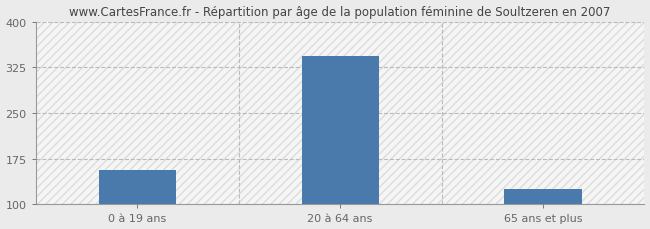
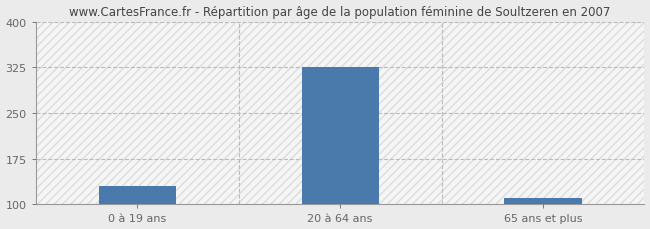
0 à 19 ans: 156 -> 130
20 à 64 ans: 344 -> 325
65 ans et plus: 126 -> 110
